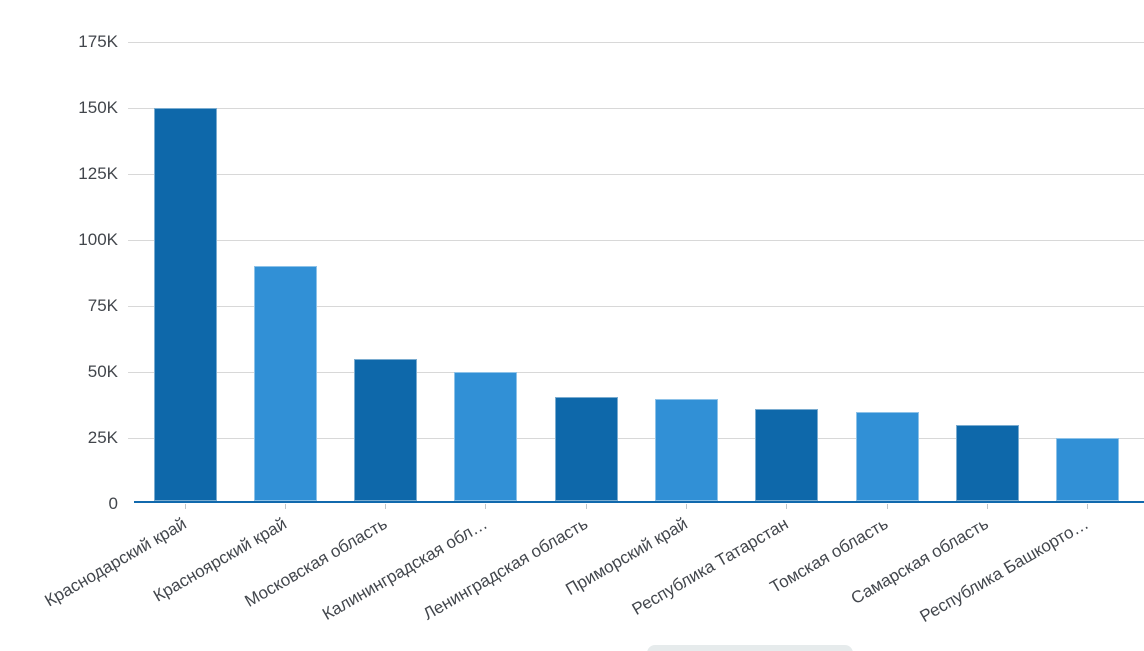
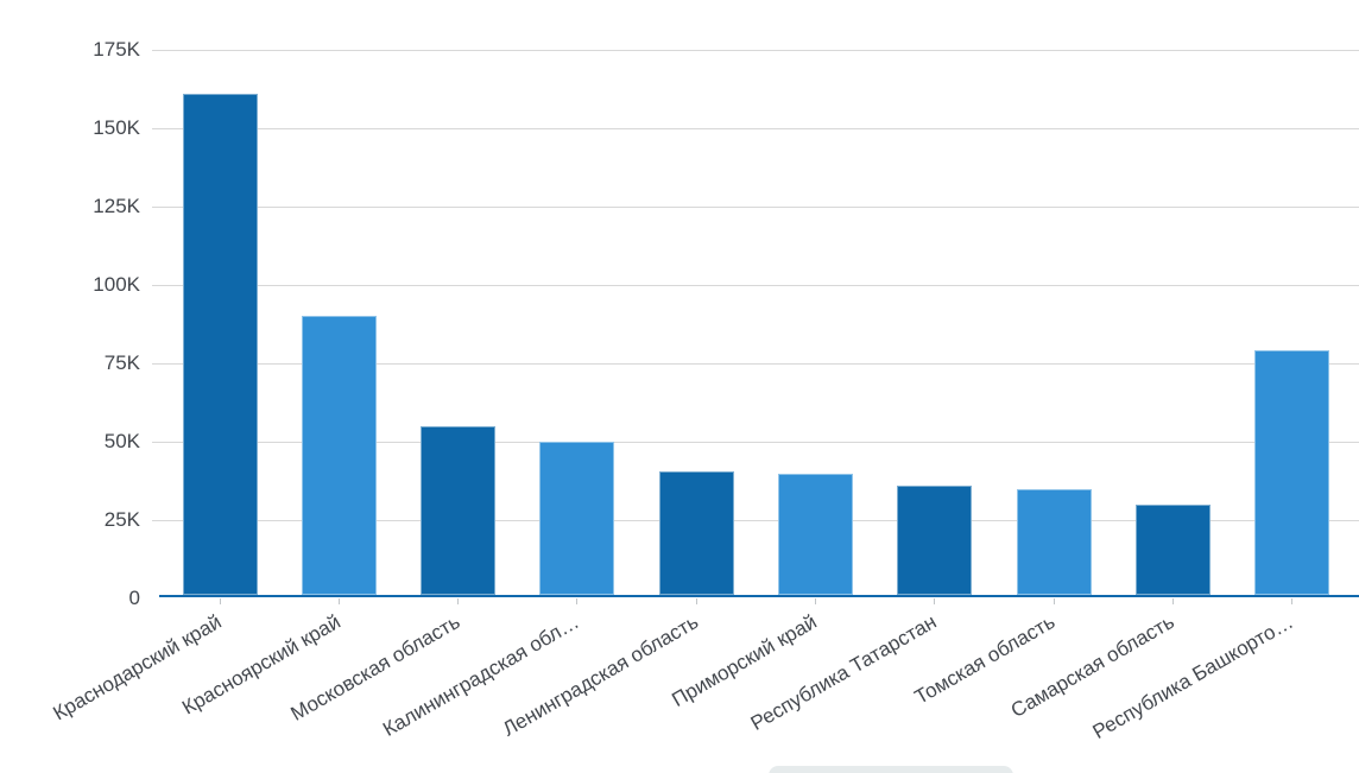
Краснодарский край: 150K -> 161K
Республика Башкорто…: 25K -> 79K
